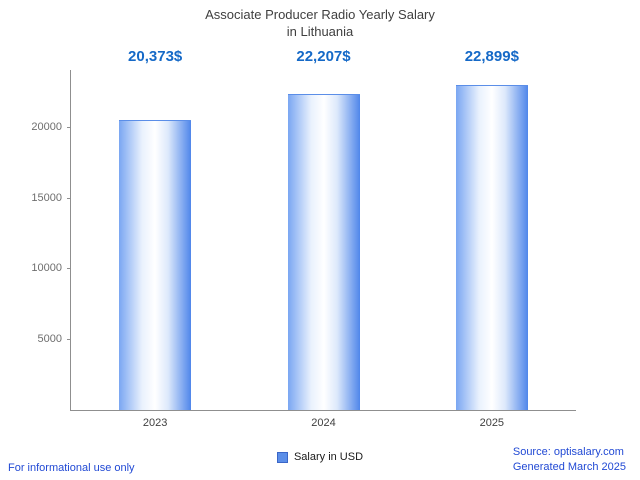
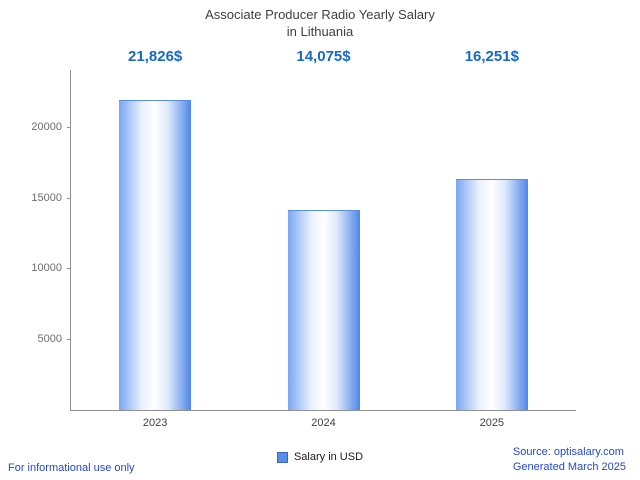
2023: 20,373 -> 21,826
2024: 22,207 -> 14,075
2025: 22,899 -> 16,251
